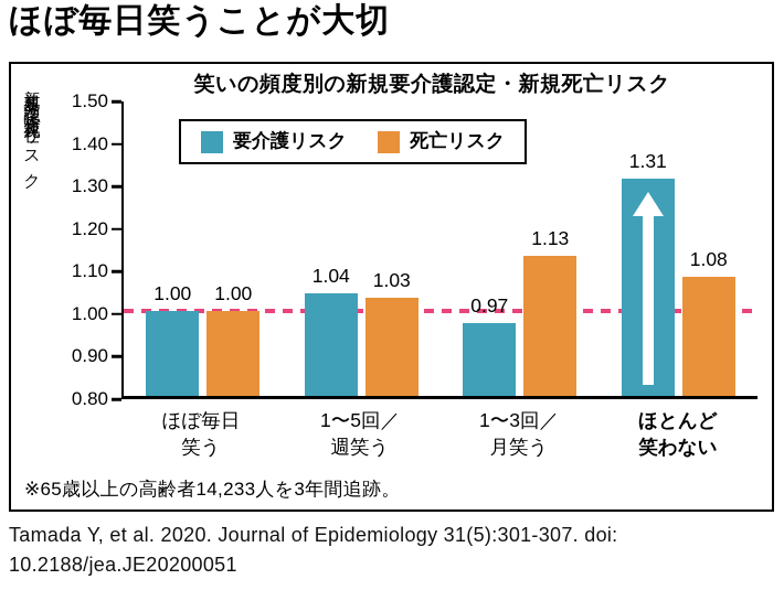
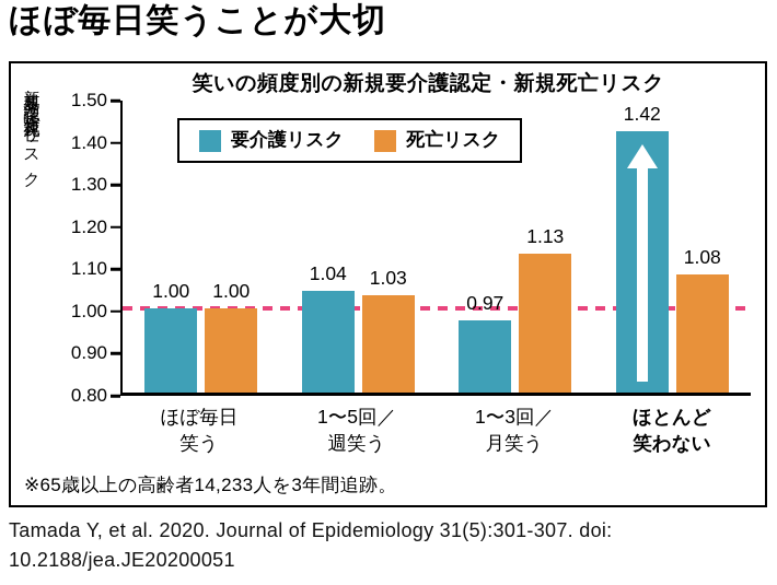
要介護リスク/ほとんど 笑わない: 1.31 -> 1.42
